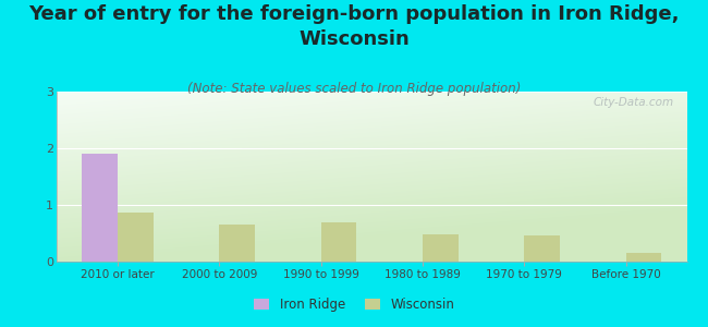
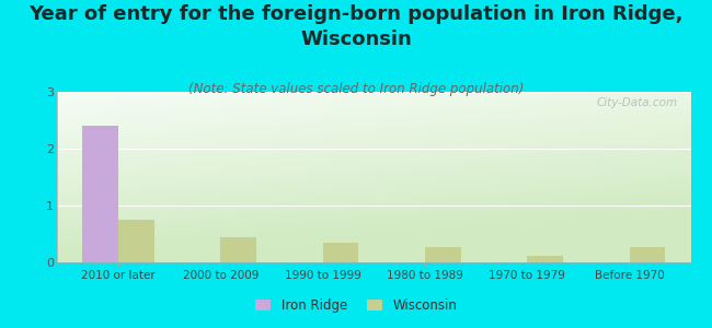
Iron Ridge/2010 or later: 1.9 -> 2.4
Wisconsin/2010 or later: 0.86 -> 0.75
Wisconsin/2000 to 2009: 0.66 -> 0.45
Wisconsin/1990 to 1999: 0.70 -> 0.35
Wisconsin/1980 to 1989: 0.48 -> 0.27
Wisconsin/1970 to 1979: 0.46 -> 0.12
Wisconsin/Before 1970: 0.16 -> 0.27
